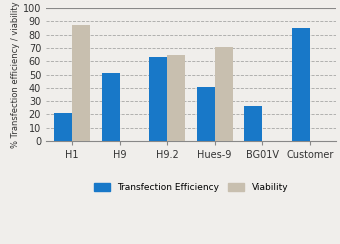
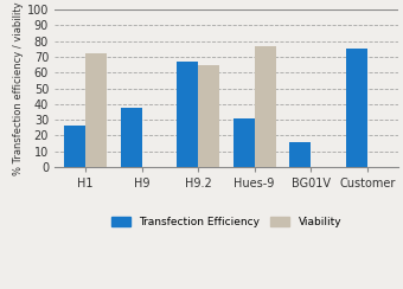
Transfection Efficiency/H1: 21 -> 26
Viability/H1: 87 -> 72
Transfection Efficiency/H9: 51 -> 38
Transfection Efficiency/H9.2: 63 -> 67
Transfection Efficiency/Hues-9: 41 -> 31
Viability/Hues-9: 71 -> 77
Transfection Efficiency/BG01V: 26 -> 16
Transfection Efficiency/Customer: 85 -> 75
